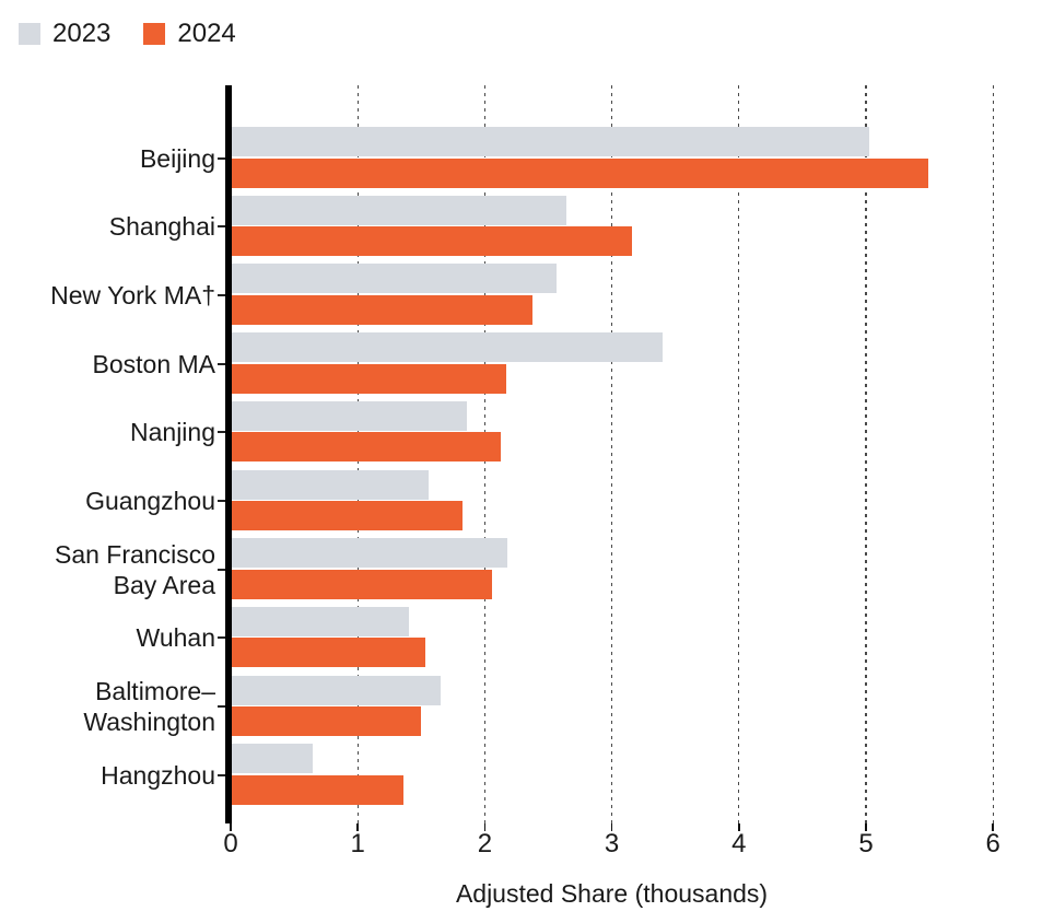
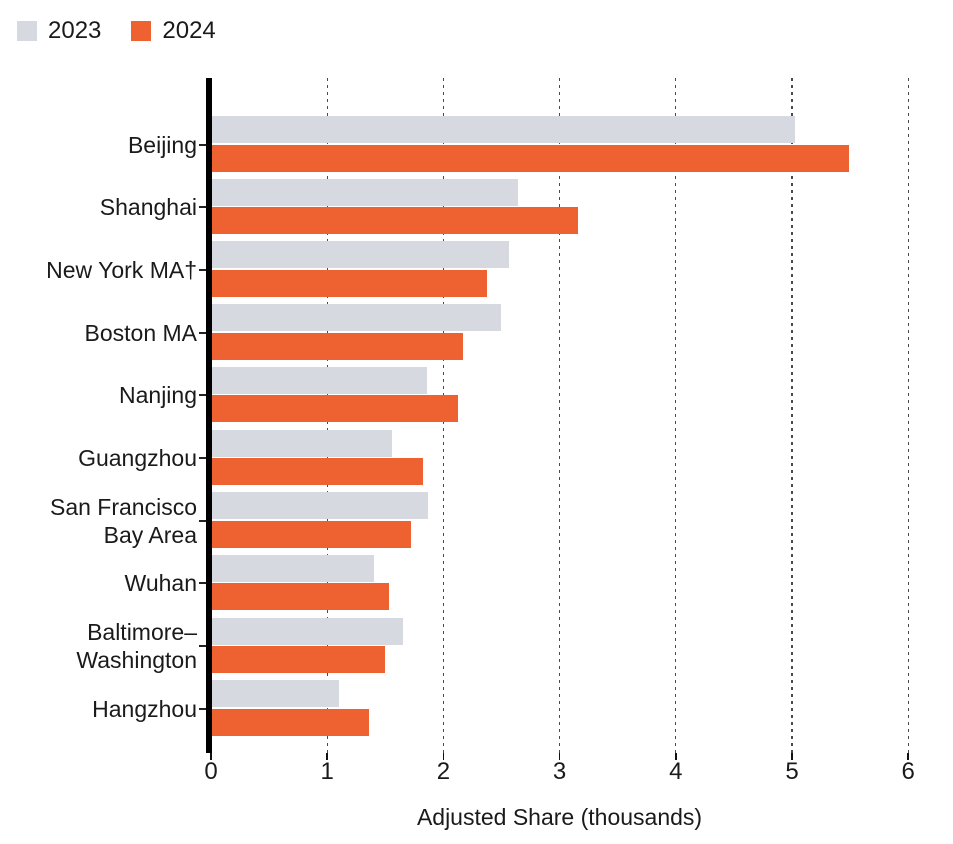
2023/Boston MA: 3.39 -> 2.49
2023/San Francisco Bay Area: 2.17 -> 1.86
2024/San Francisco Bay Area: 2.05 -> 1.71
2023/Hangzhou: 0.64 -> 1.09
